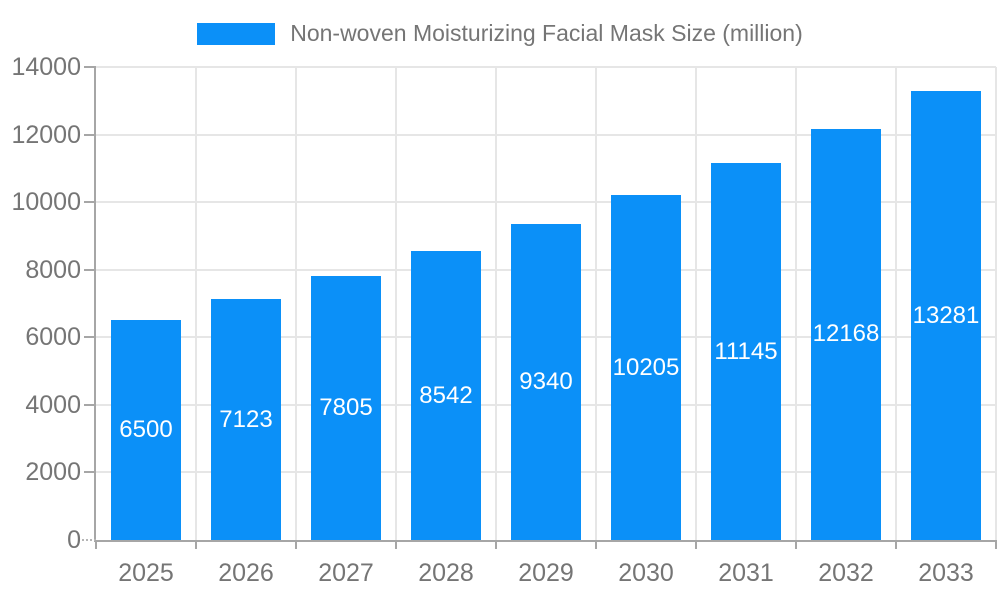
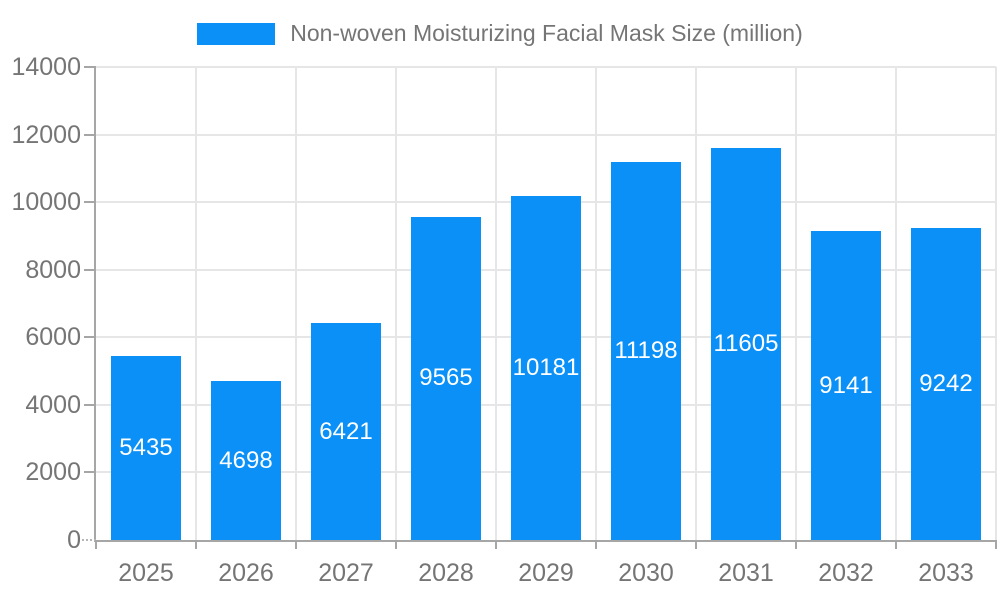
2025: 6500 -> 5435
2026: 7123 -> 4698
2027: 7805 -> 6421
2028: 8542 -> 9565
2029: 9340 -> 10181
2030: 10205 -> 11198
2031: 11145 -> 11605
2032: 12168 -> 9141
2033: 13281 -> 9242
